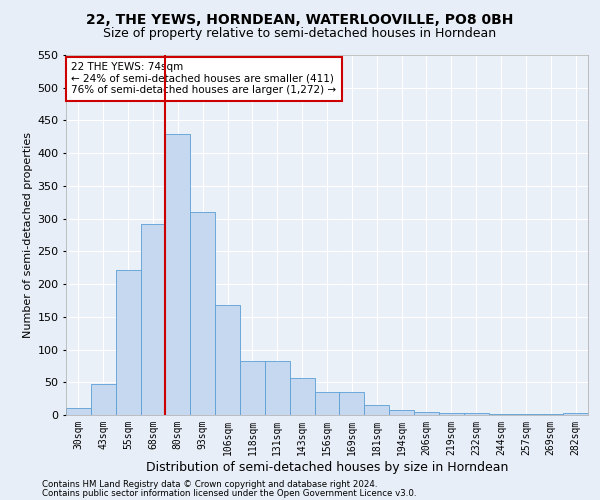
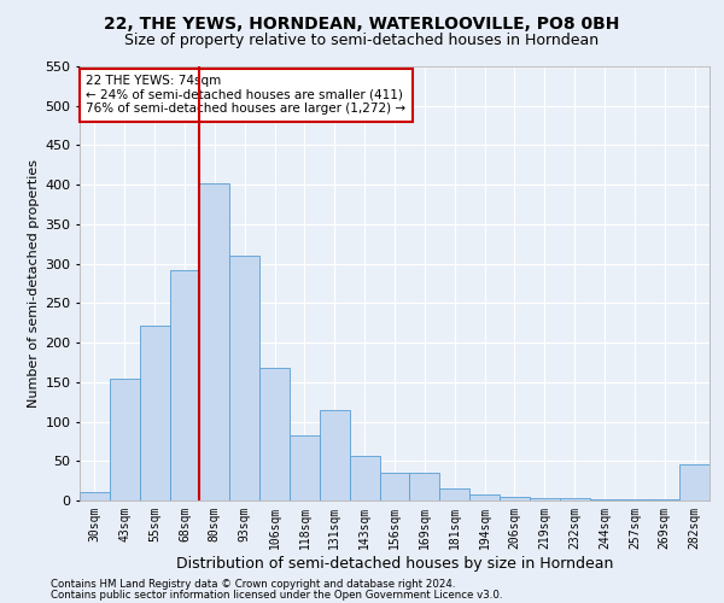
43sqm: 48 -> 154
80sqm: 430 -> 402
131sqm: 83 -> 114
282sqm: 3 -> 46
